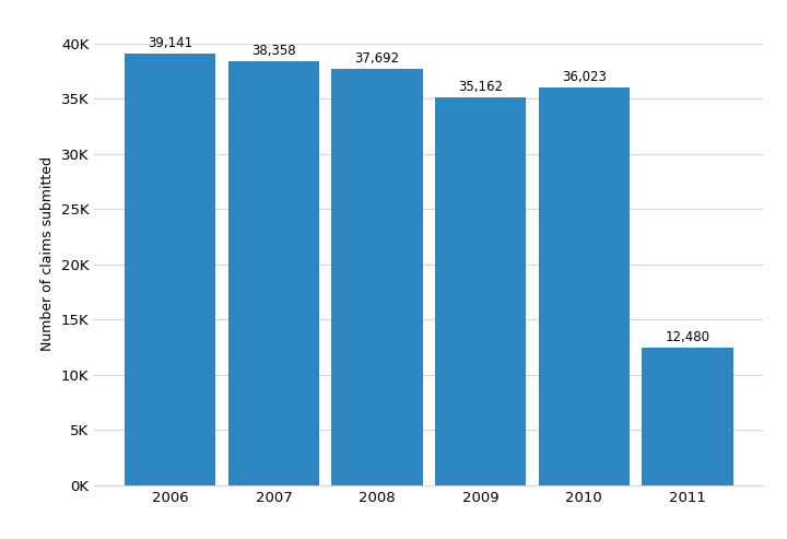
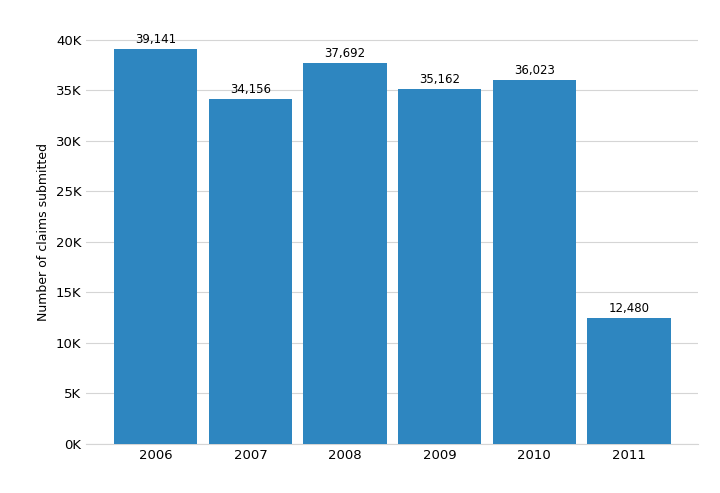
2007: 38,358 -> 34,156
